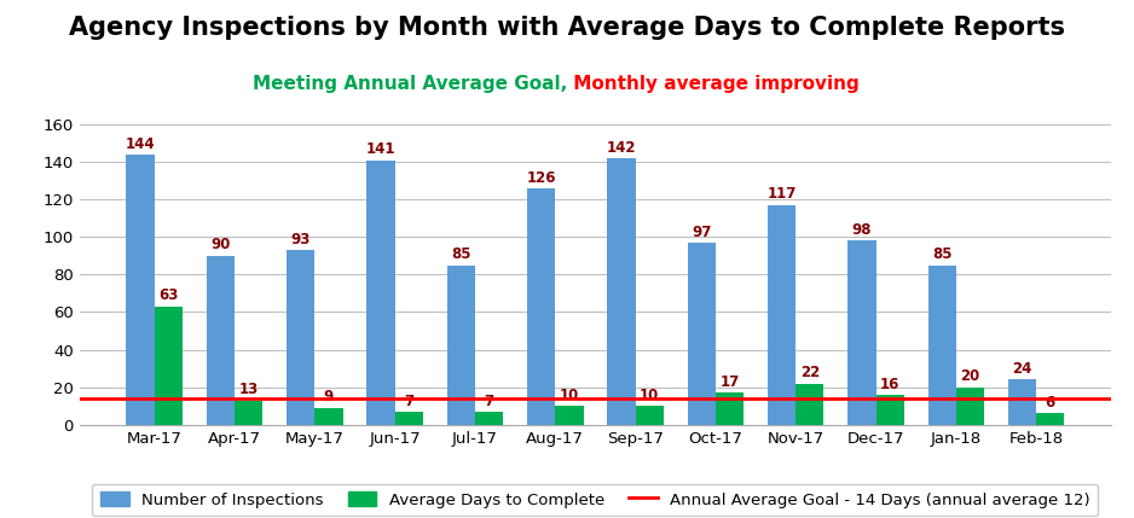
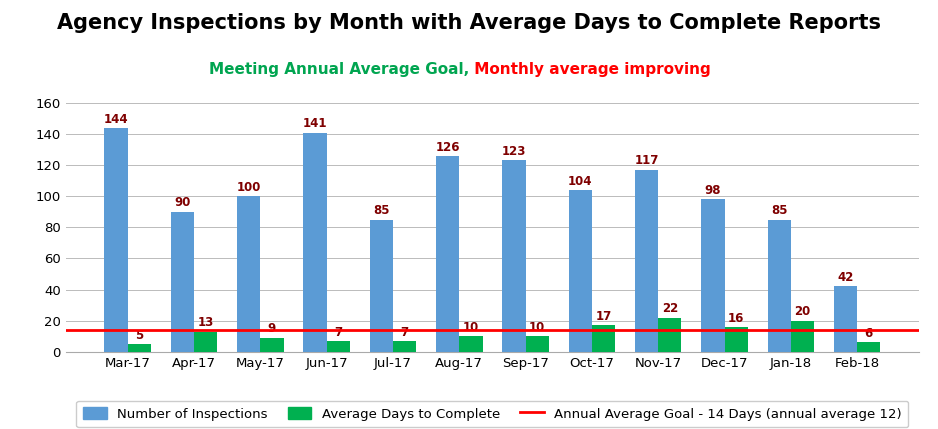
Average Days to Complete/Mar-17: 63 -> 5
Number of Inspections/May-17: 93 -> 100
Number of Inspections/Sep-17: 142 -> 123
Number of Inspections/Oct-17: 97 -> 104
Number of Inspections/Feb-18: 24 -> 42
